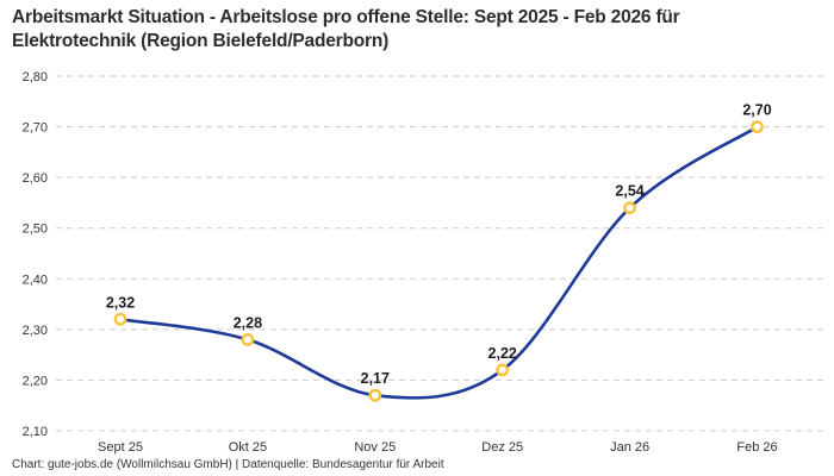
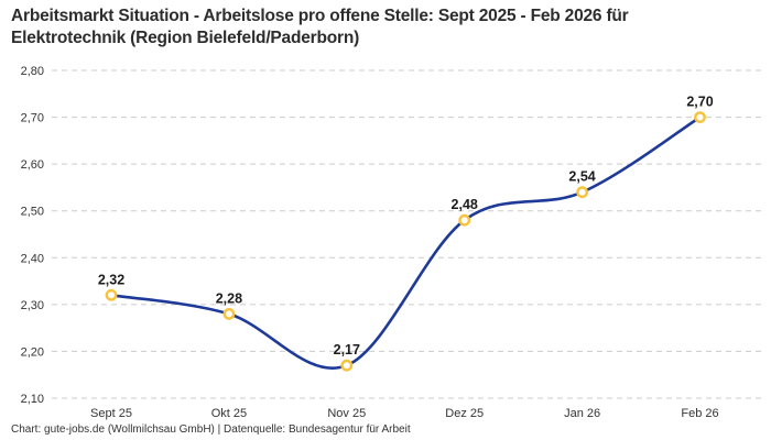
Dez 25: 2,22 -> 2,48
